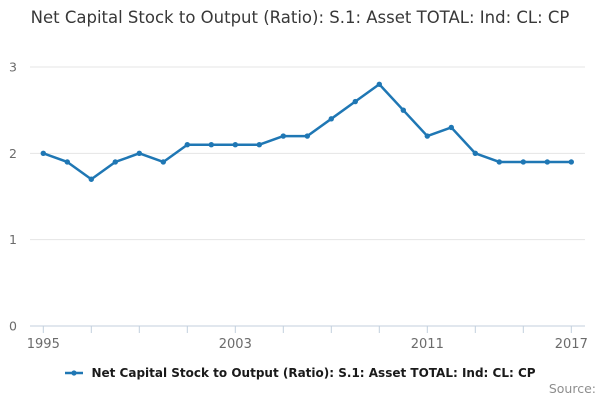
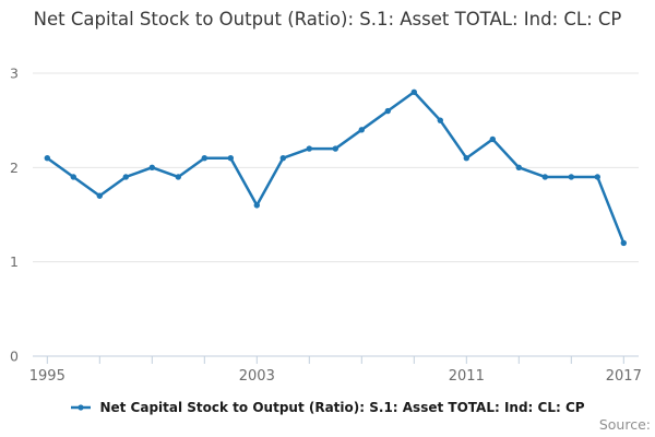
1995: 2.0 -> 2.1
2003: 2.1 -> 1.6
2011: 2.2 -> 2.1
2017: 1.9 -> 1.2
